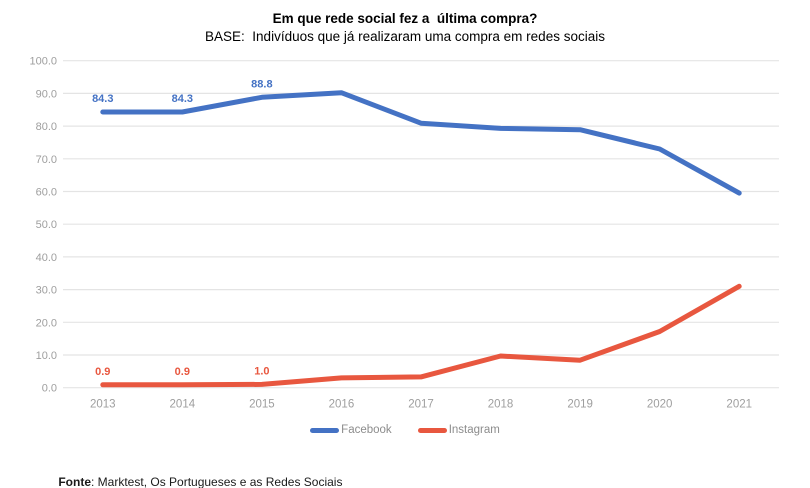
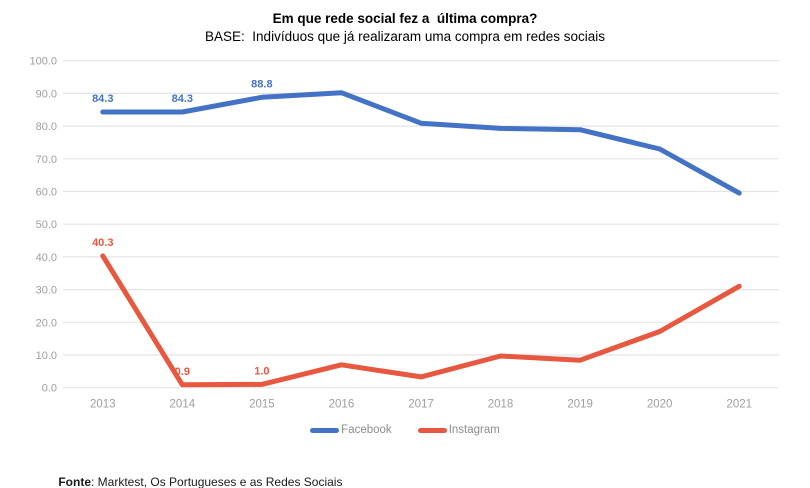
Instagram/2013: 0.9 -> 40.3
Instagram/2016: 3 -> 7
